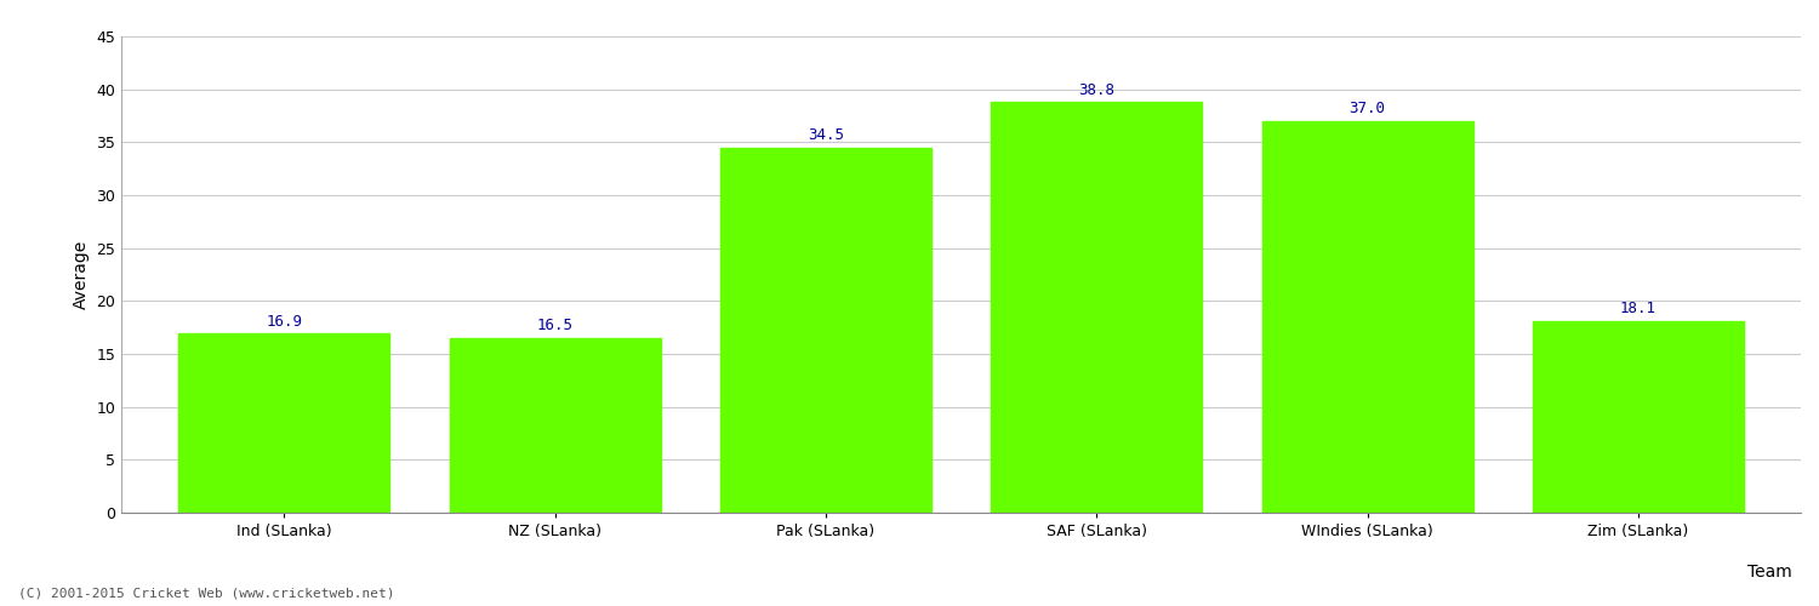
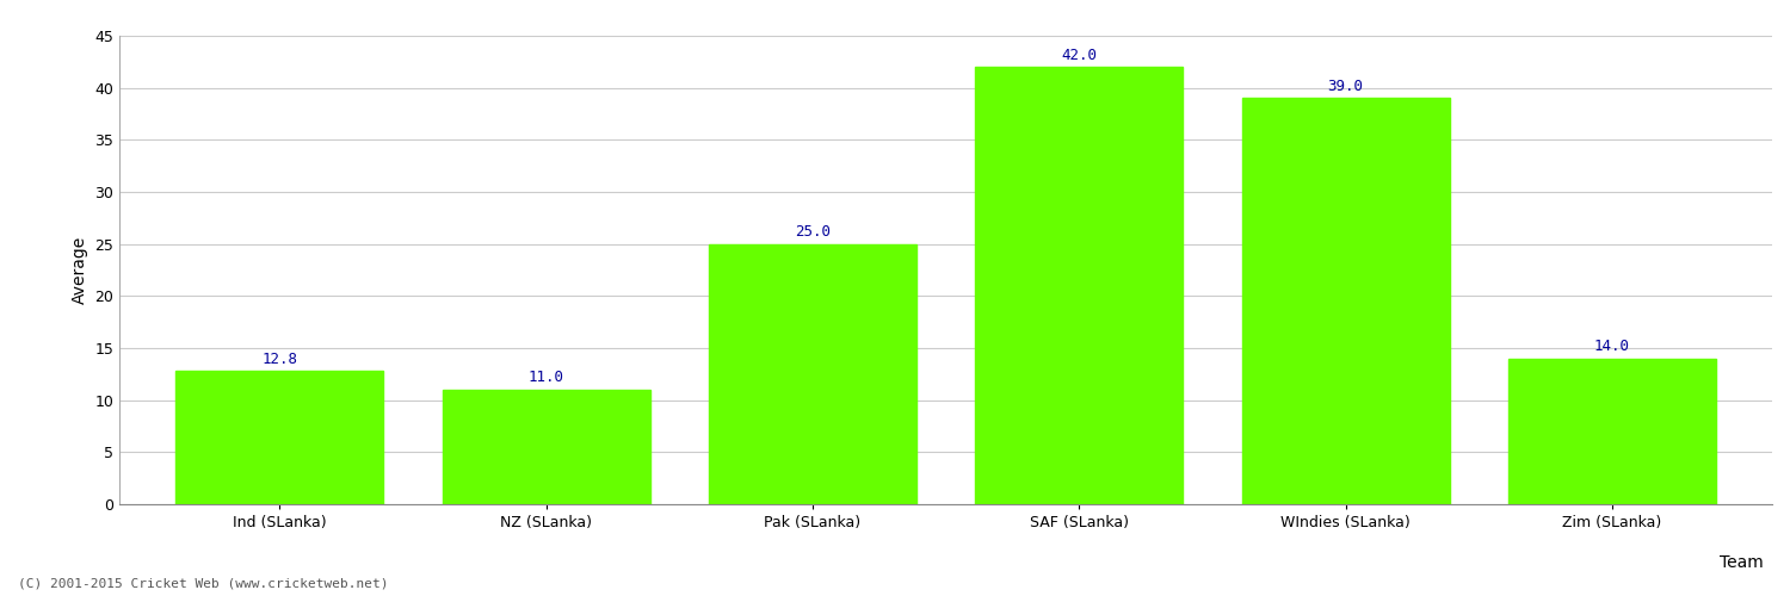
Ind (SLanka): 16.9 -> 12.8
NZ (SLanka): 16.5 -> 11.0
Pak (SLanka): 34.5 -> 25.0
SAF (SLanka): 38.8 -> 42.0
WIndies (SLanka): 37.0 -> 39.0
Zim (SLanka): 18.1 -> 14.0
